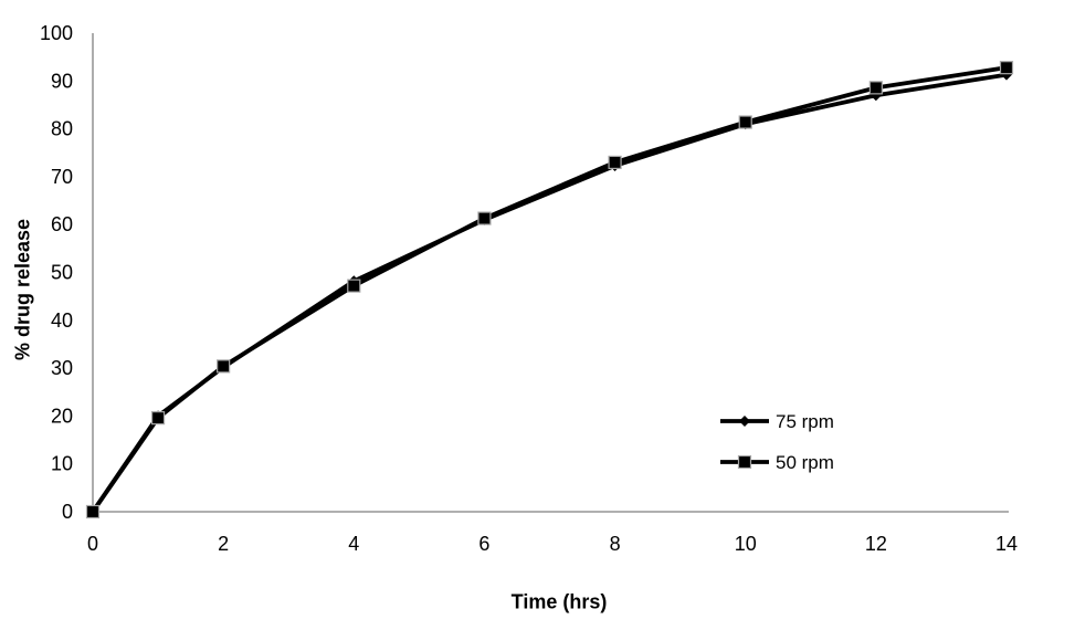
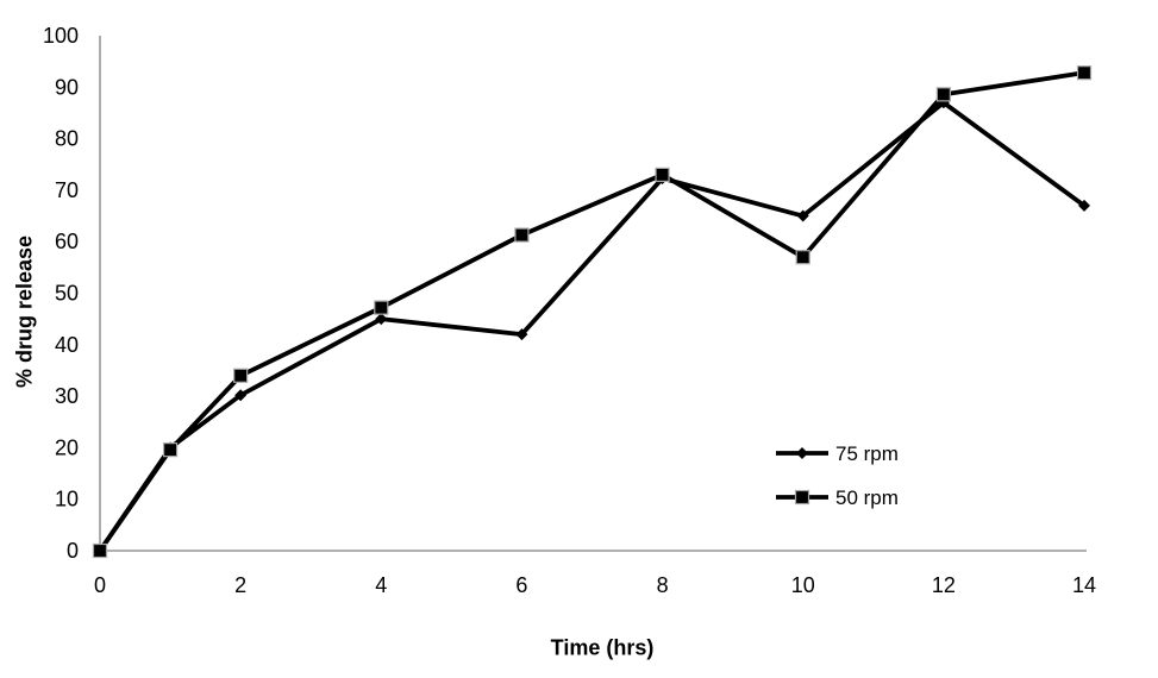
50 rpm/2: 30 -> 34
75 rpm/4: 48 -> 45
75 rpm/6: 61 -> 42
75 rpm/10: 81 -> 65
50 rpm/10: 81 -> 57
75 rpm/14: 91 -> 67
